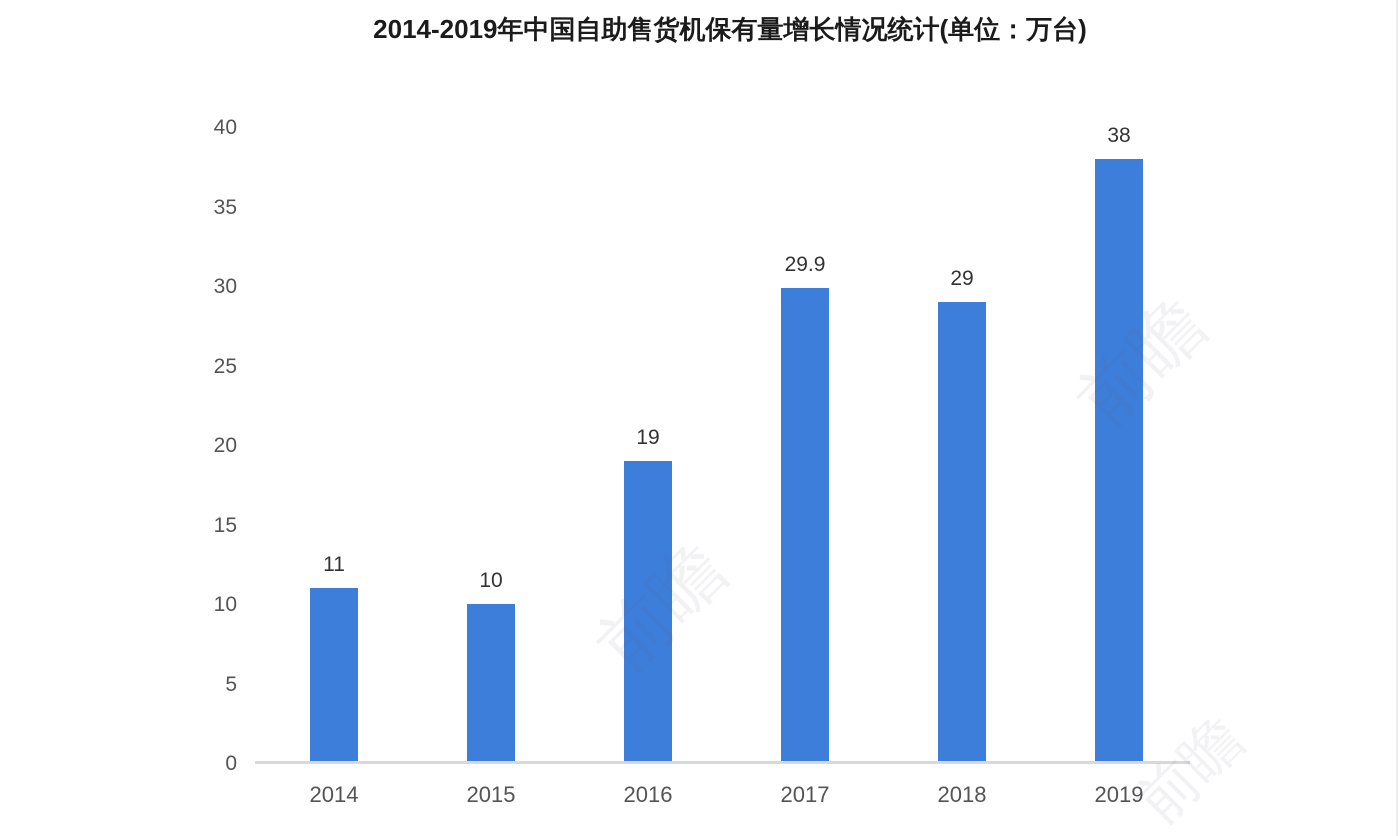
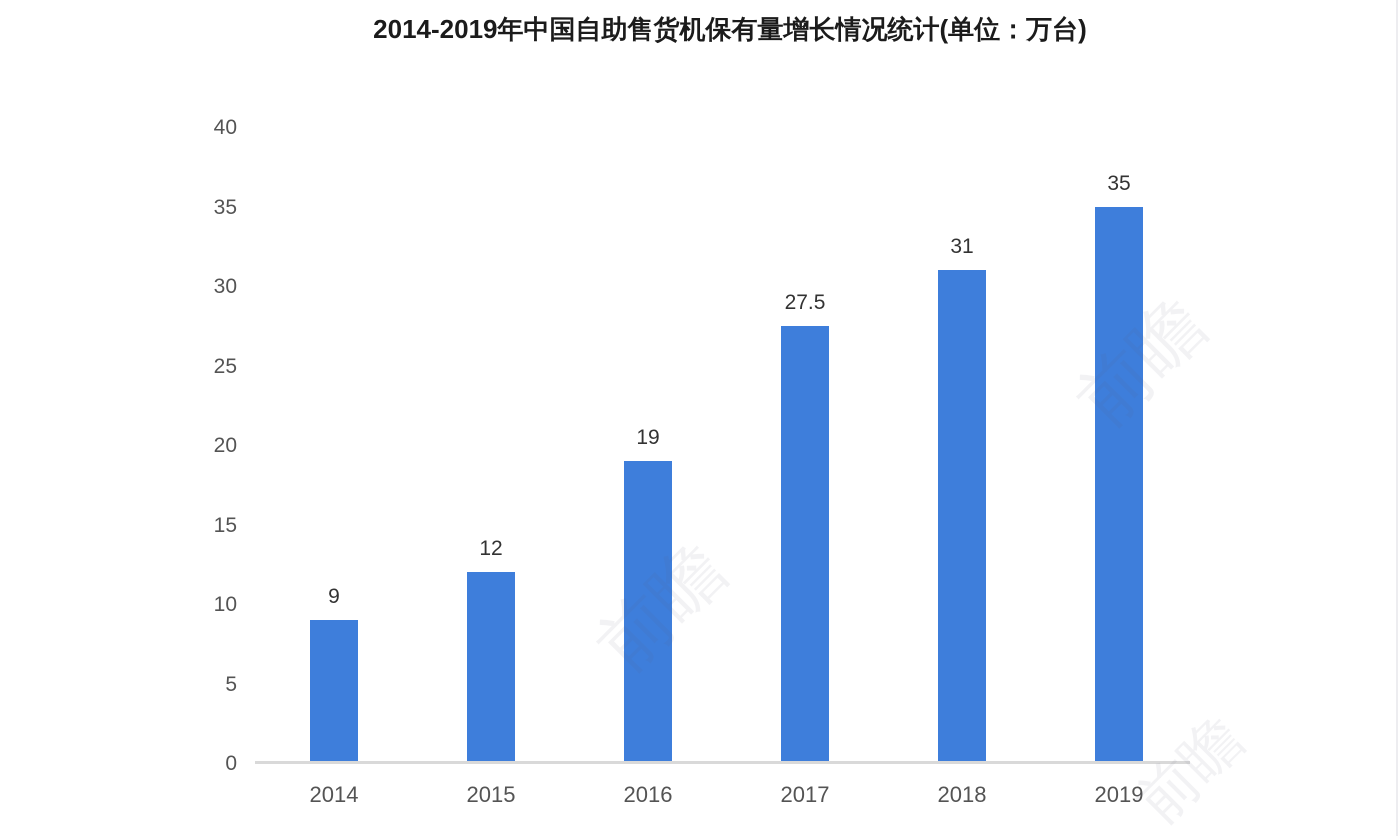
2014: 11 -> 9
2015: 10 -> 12
2017: 29.9 -> 27.5
2018: 29 -> 31
2019: 38 -> 35
